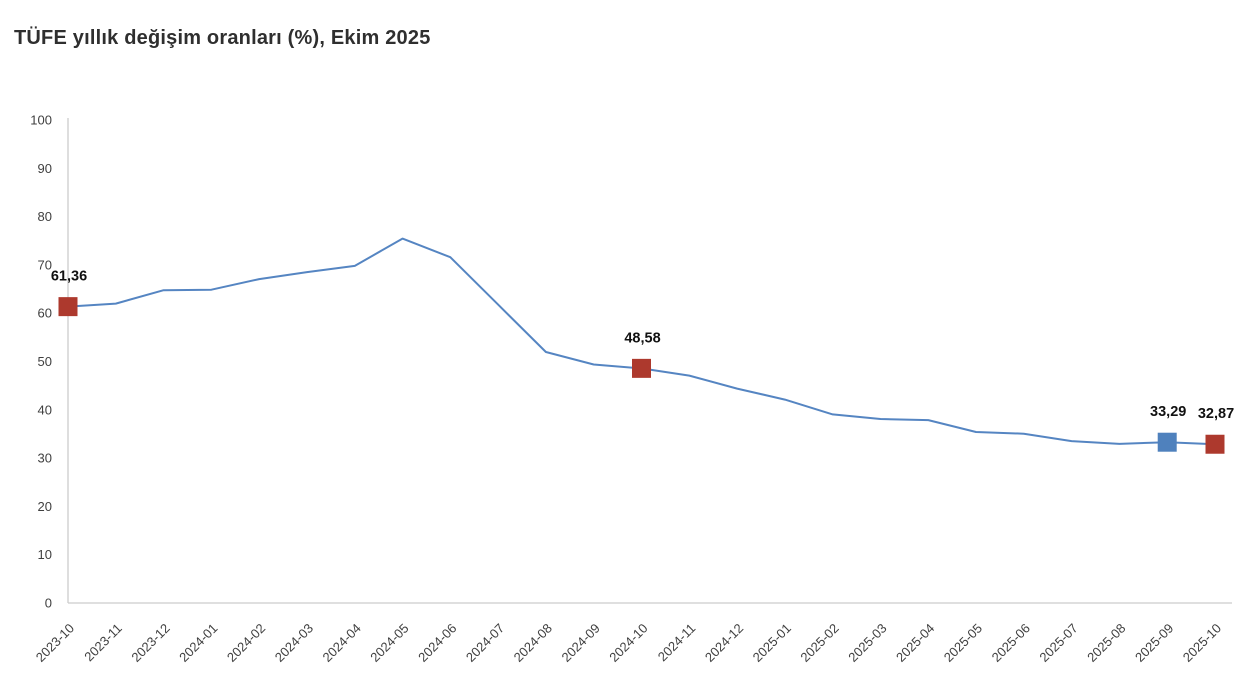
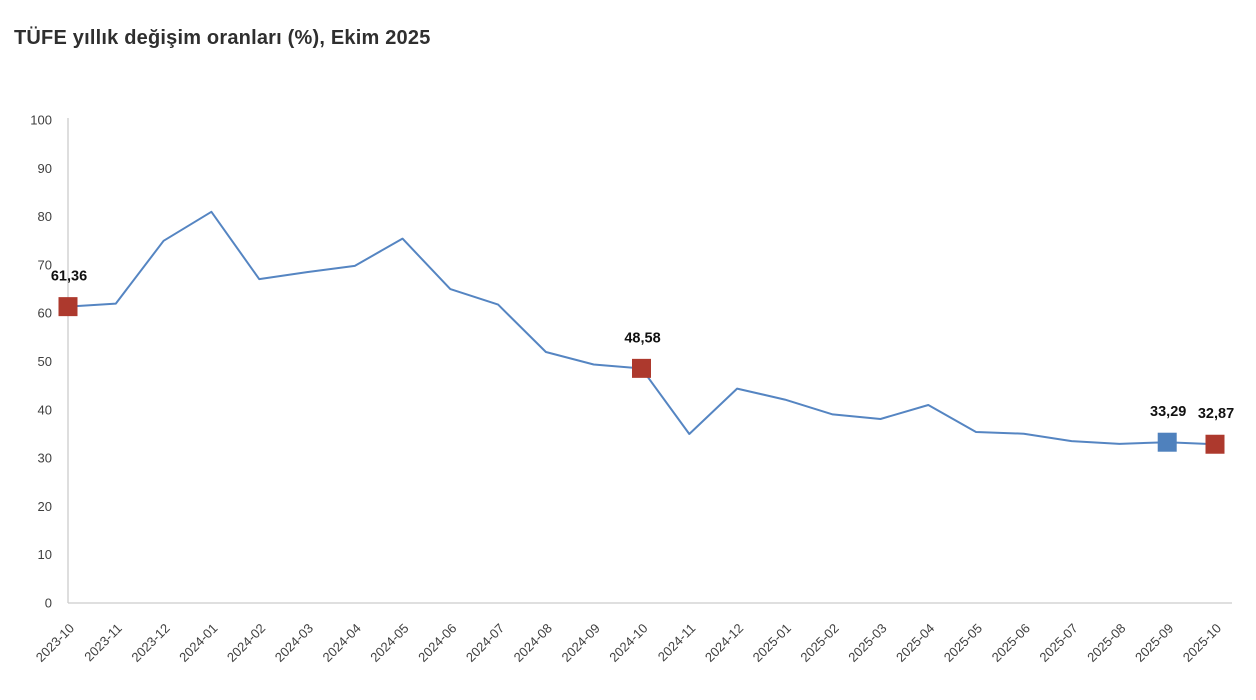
2023-12: 65 -> 75
2024-01: 65 -> 81
2024-06: 72 -> 65
2024-11: 47 -> 35
2025-04: 38 -> 41
